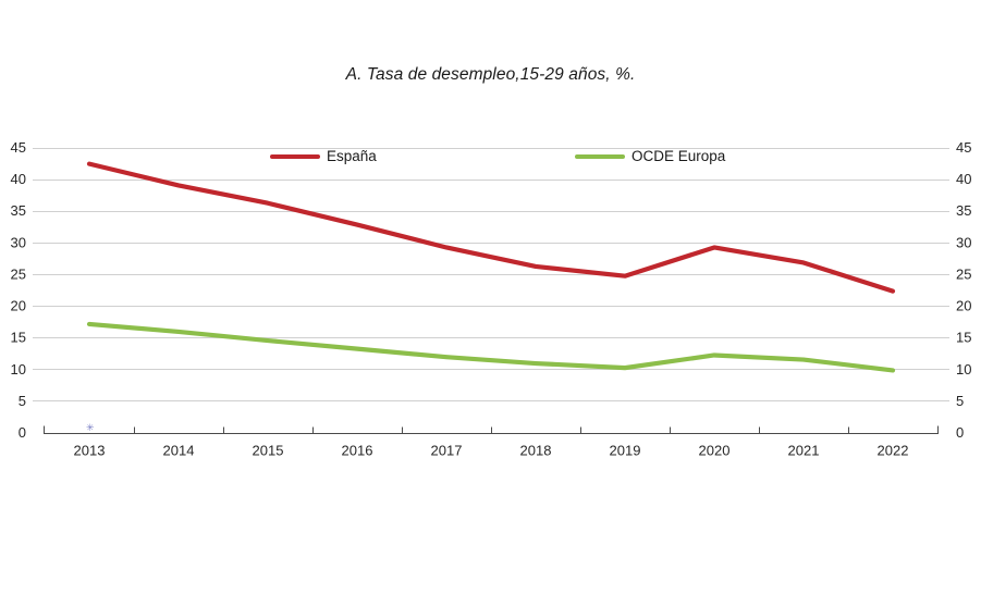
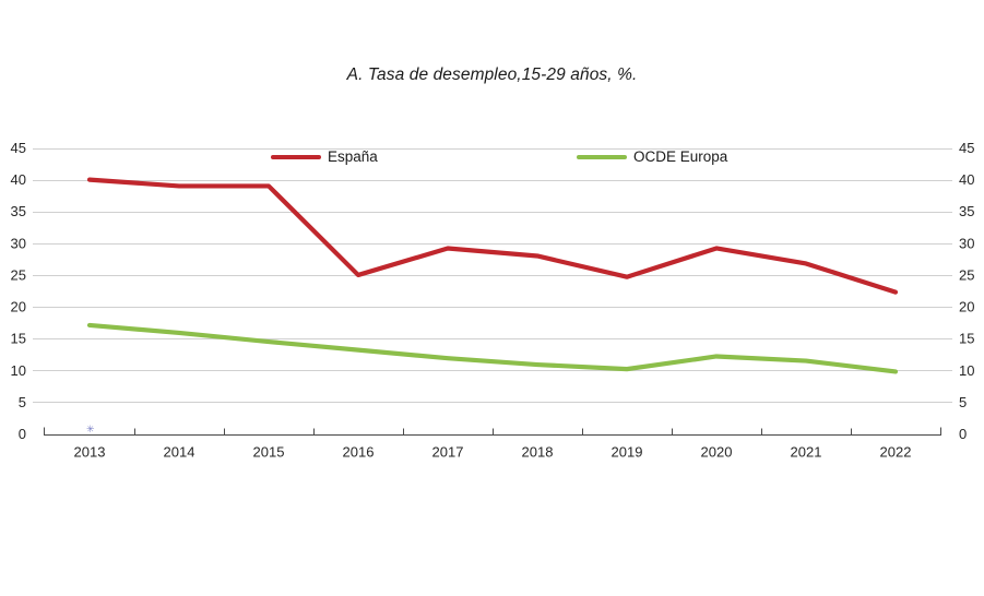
España/2013: 42 -> 40
España/2015: 36 -> 39
España/2016: 33 -> 25
España/2018: 26 -> 28
